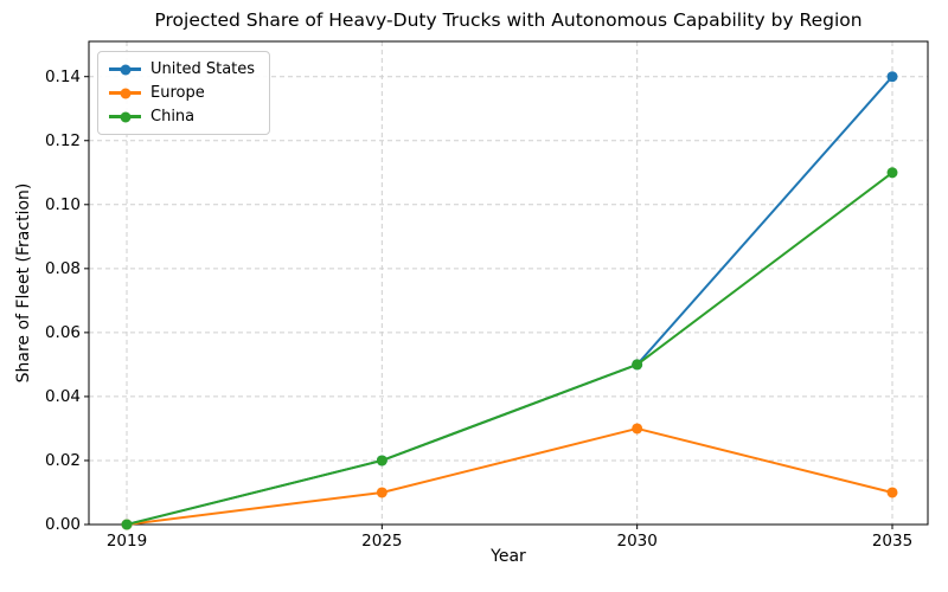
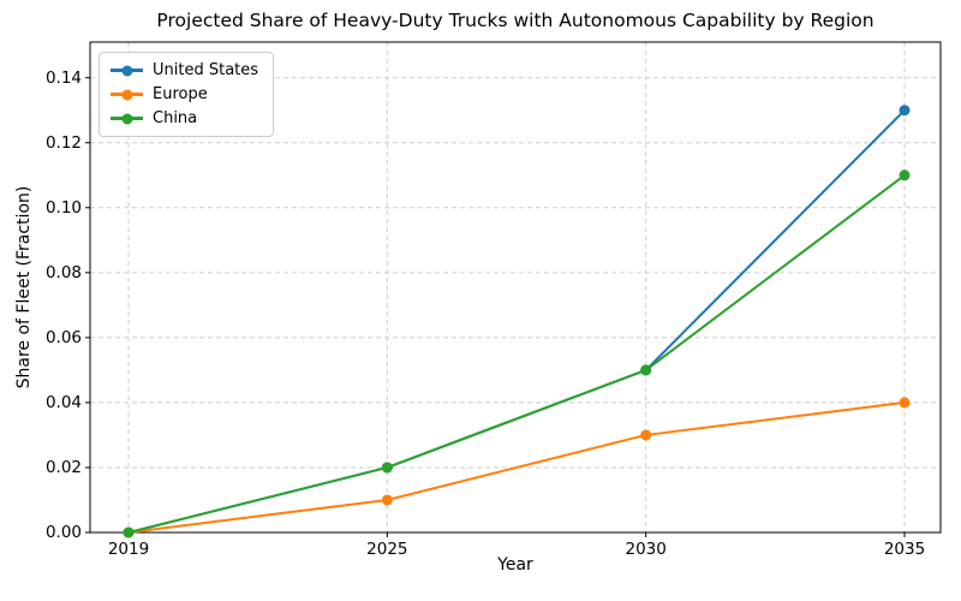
United States/2035: 0.14 -> 0.13
Europe/2035: 0.01 -> 0.04
